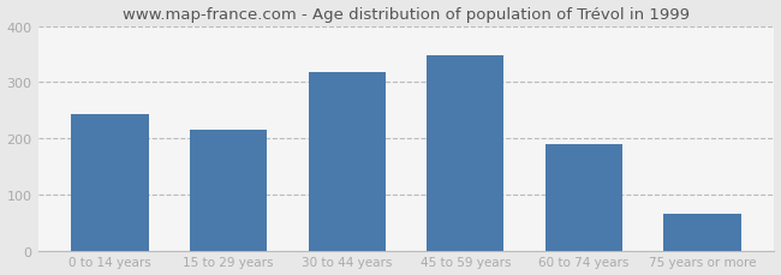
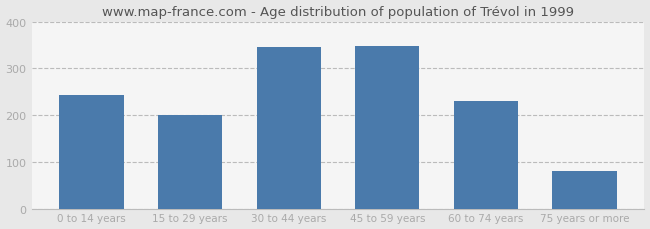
15 to 29 years: 215 -> 200
30 to 44 years: 318 -> 345
60 to 74 years: 190 -> 230
75 years or more: 65 -> 80
